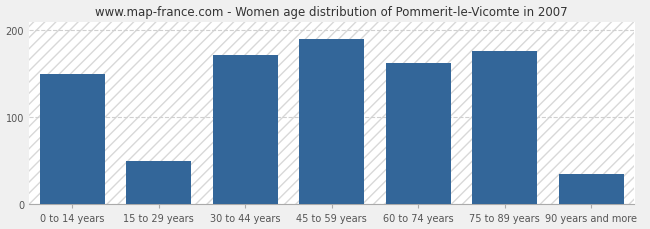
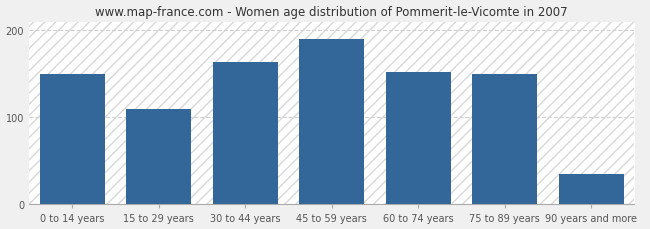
15 to 29 years: 50 -> 110
30 to 44 years: 172 -> 163
60 to 74 years: 162 -> 152
75 to 89 years: 176 -> 150
